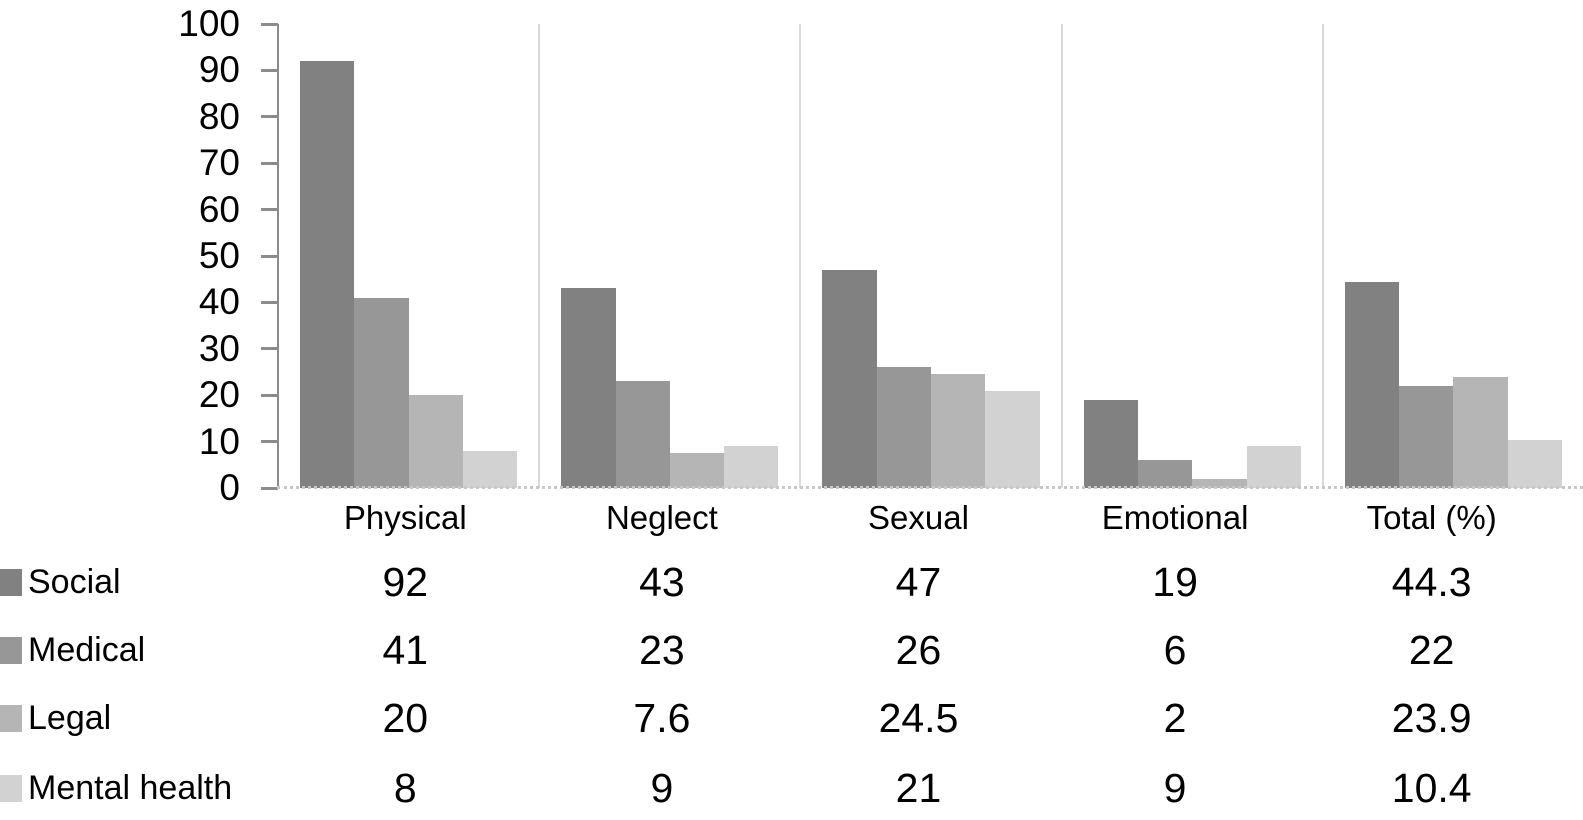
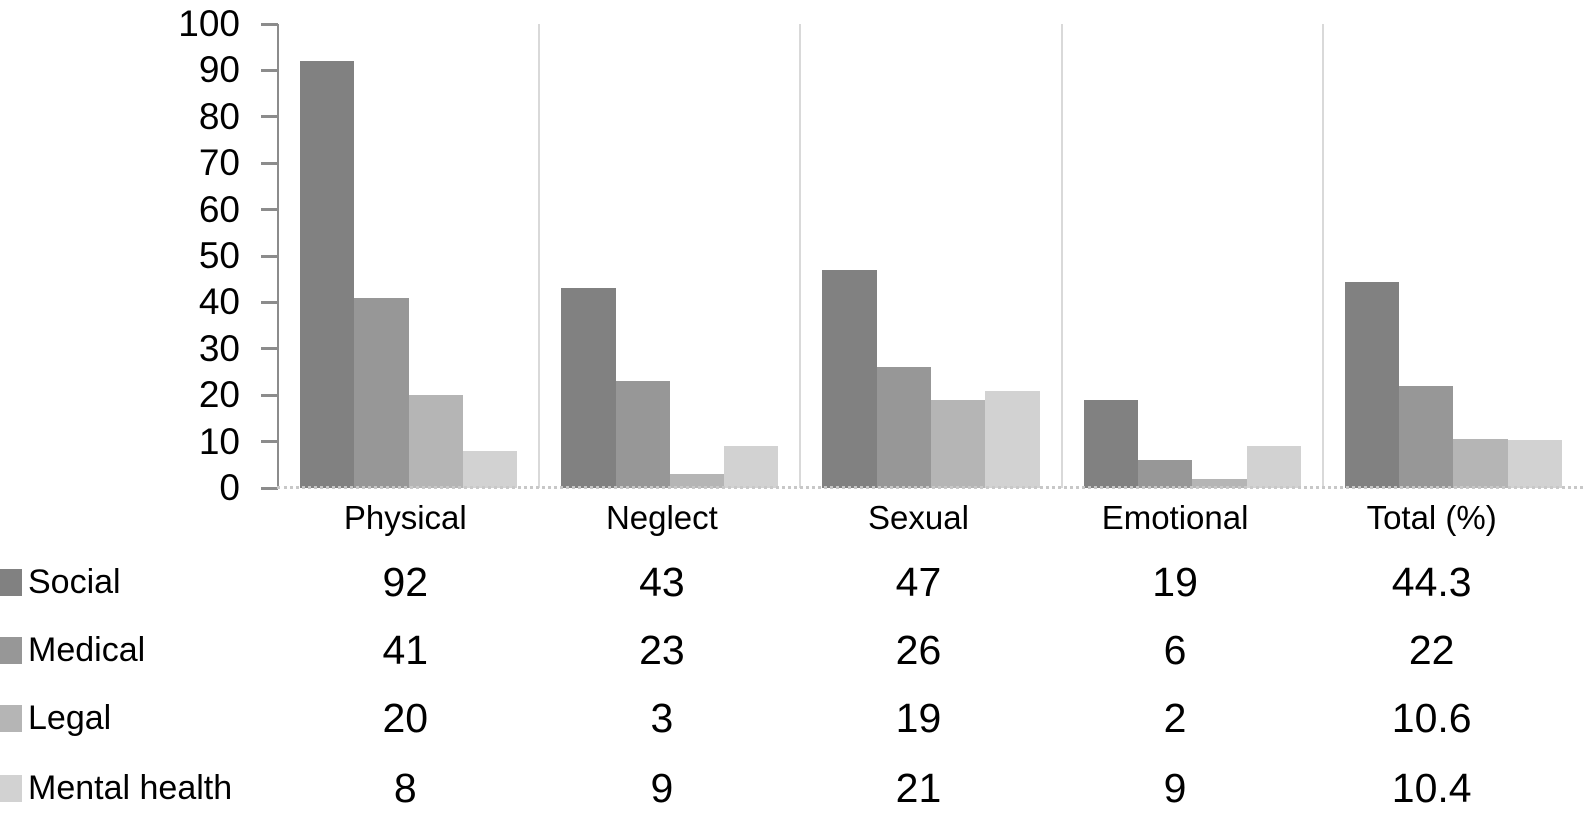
Legal/Neglect: 7.6 -> 3
Legal/Sexual: 24.5 -> 19
Legal/Total (%): 23.9 -> 10.6
